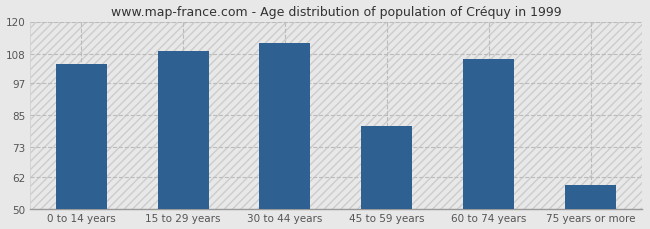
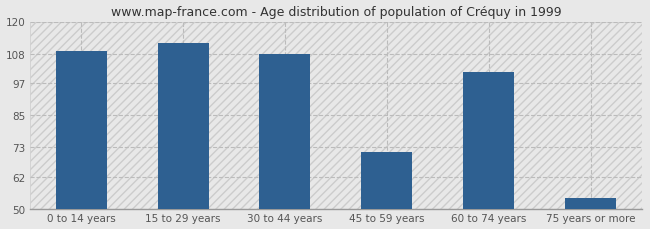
0 to 14 years: 104 -> 109
15 to 29 years: 109 -> 112
30 to 44 years: 112 -> 108
45 to 59 years: 81 -> 71
60 to 74 years: 106 -> 101
75 years or more: 59 -> 54
